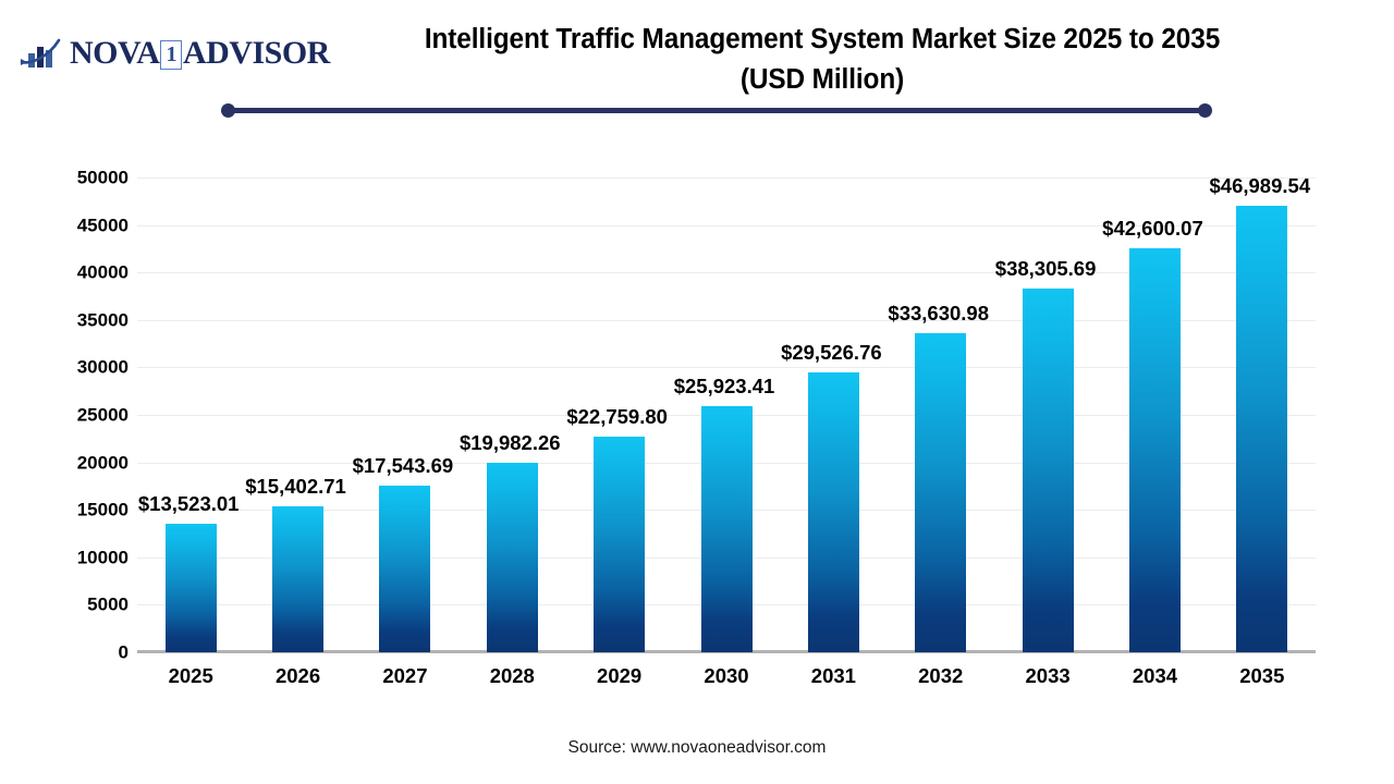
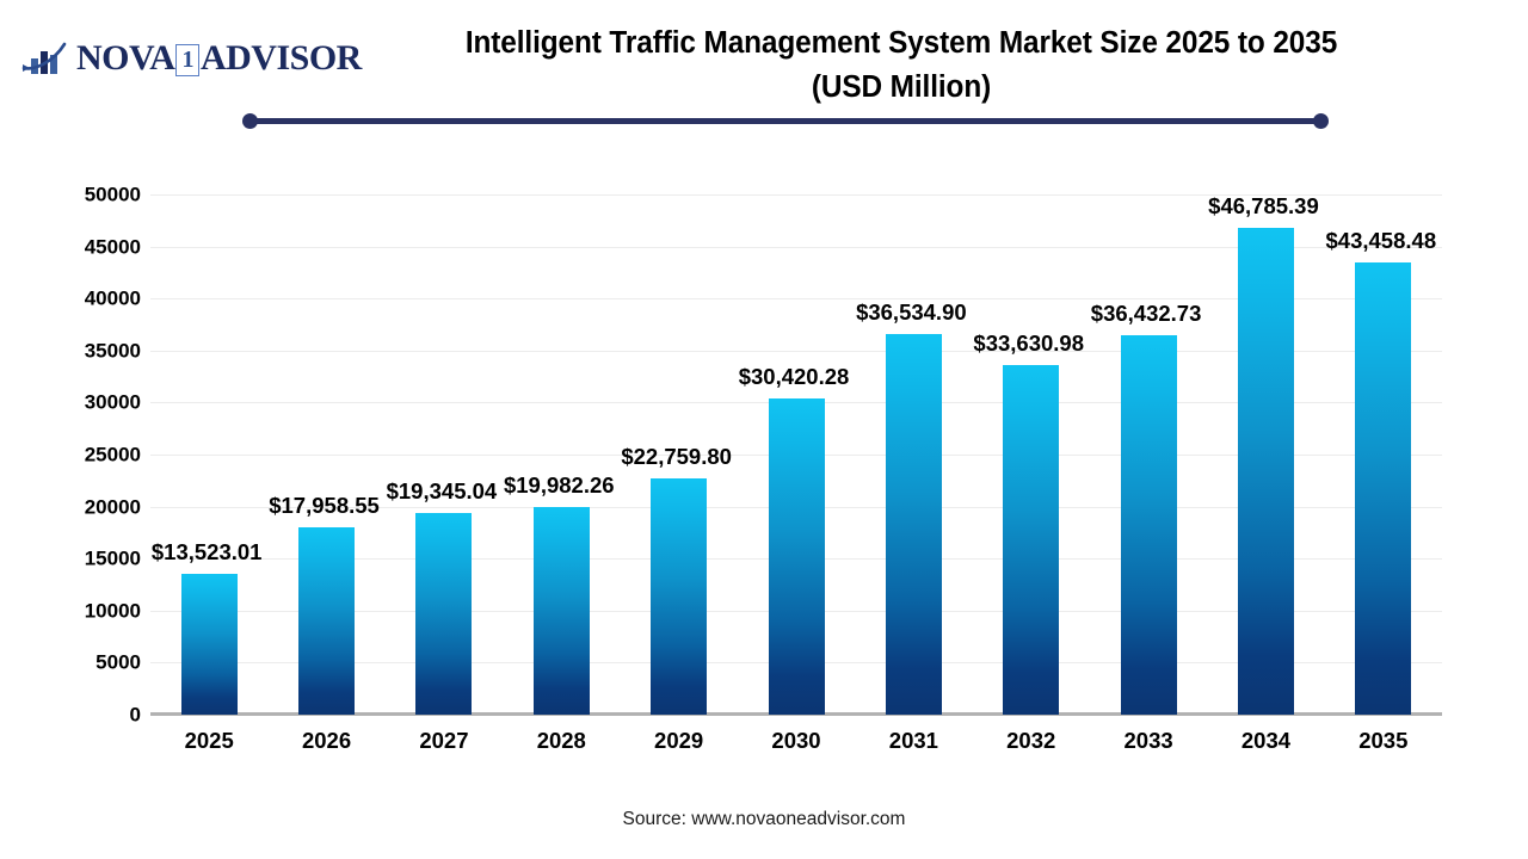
2026: $15,402.71 -> $17,958.55
2027: $17,543.69 -> $19,345.04
2030: $25,923.41 -> $30,420.28
2031: $29,526.76 -> $36,534.90
2033: $38,305.69 -> $36,432.73
2034: $42,600.07 -> $46,785.39
2035: $46,989.54 -> $43,458.48
